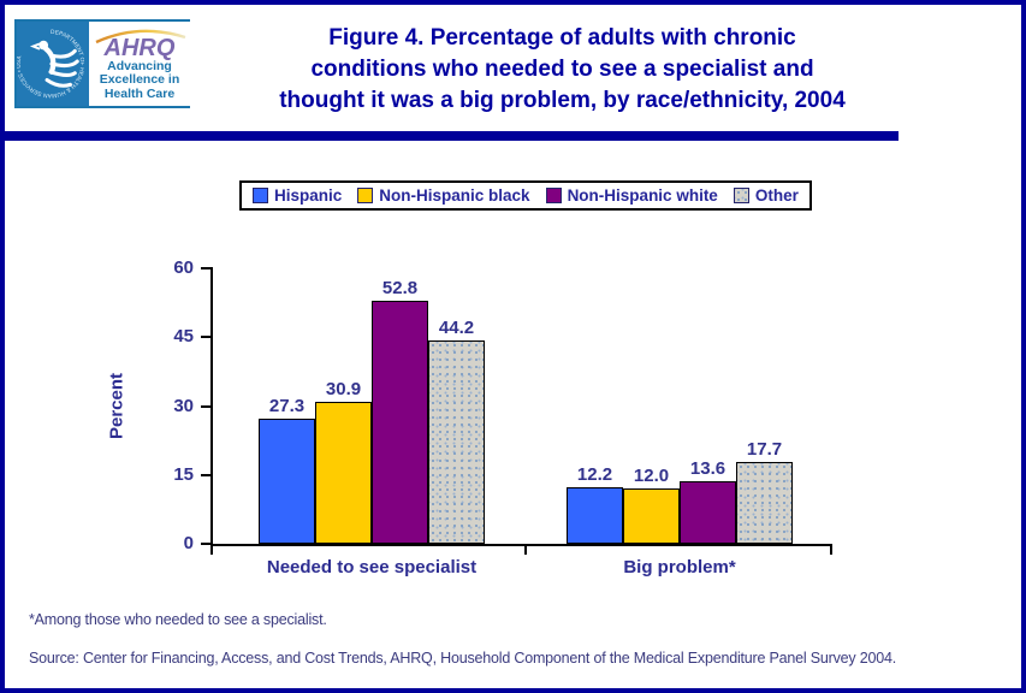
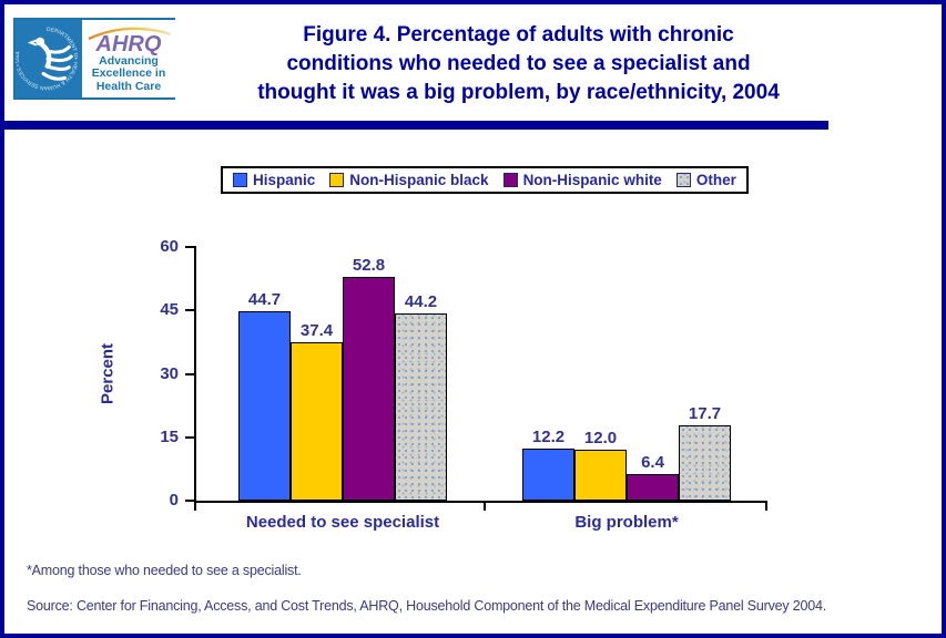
Hispanic/Needed to see specialist: 27.3 -> 44.7
Non-Hispanic black/Needed to see specialist: 30.9 -> 37.4
Non-Hispanic white/Big problem*: 13.6 -> 6.4
